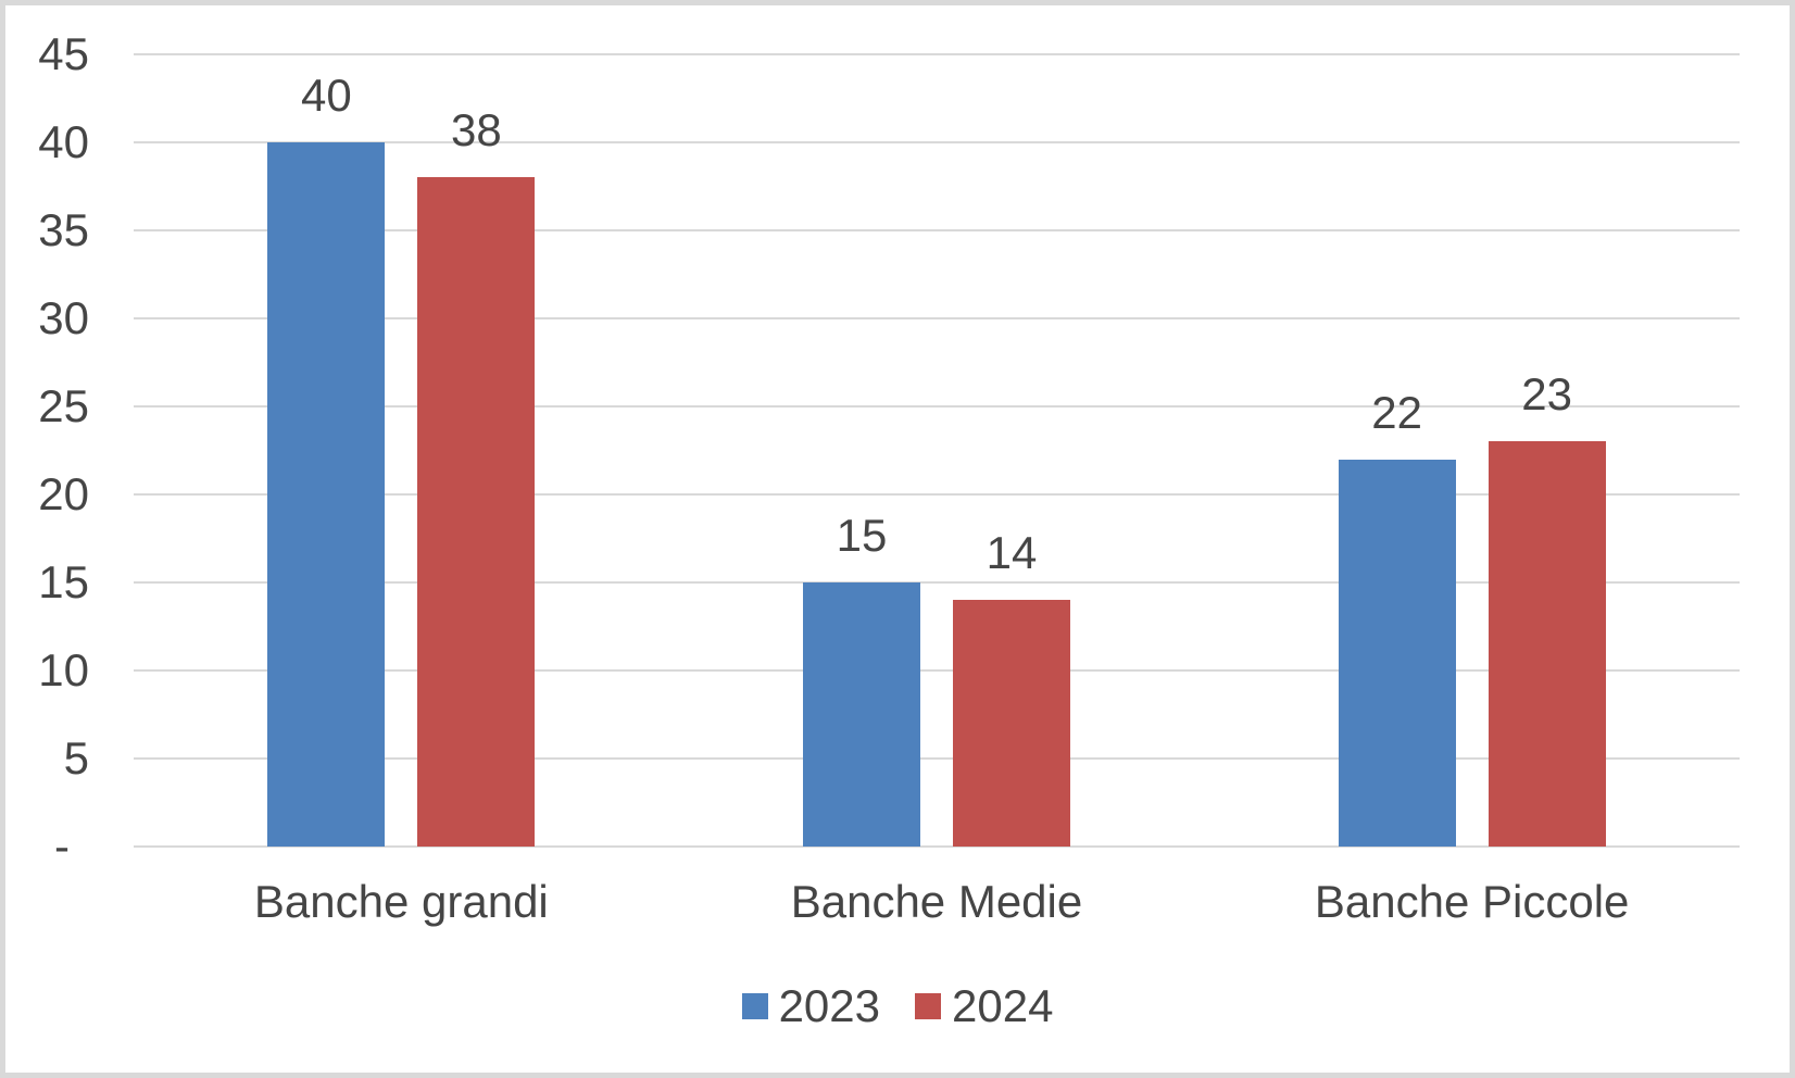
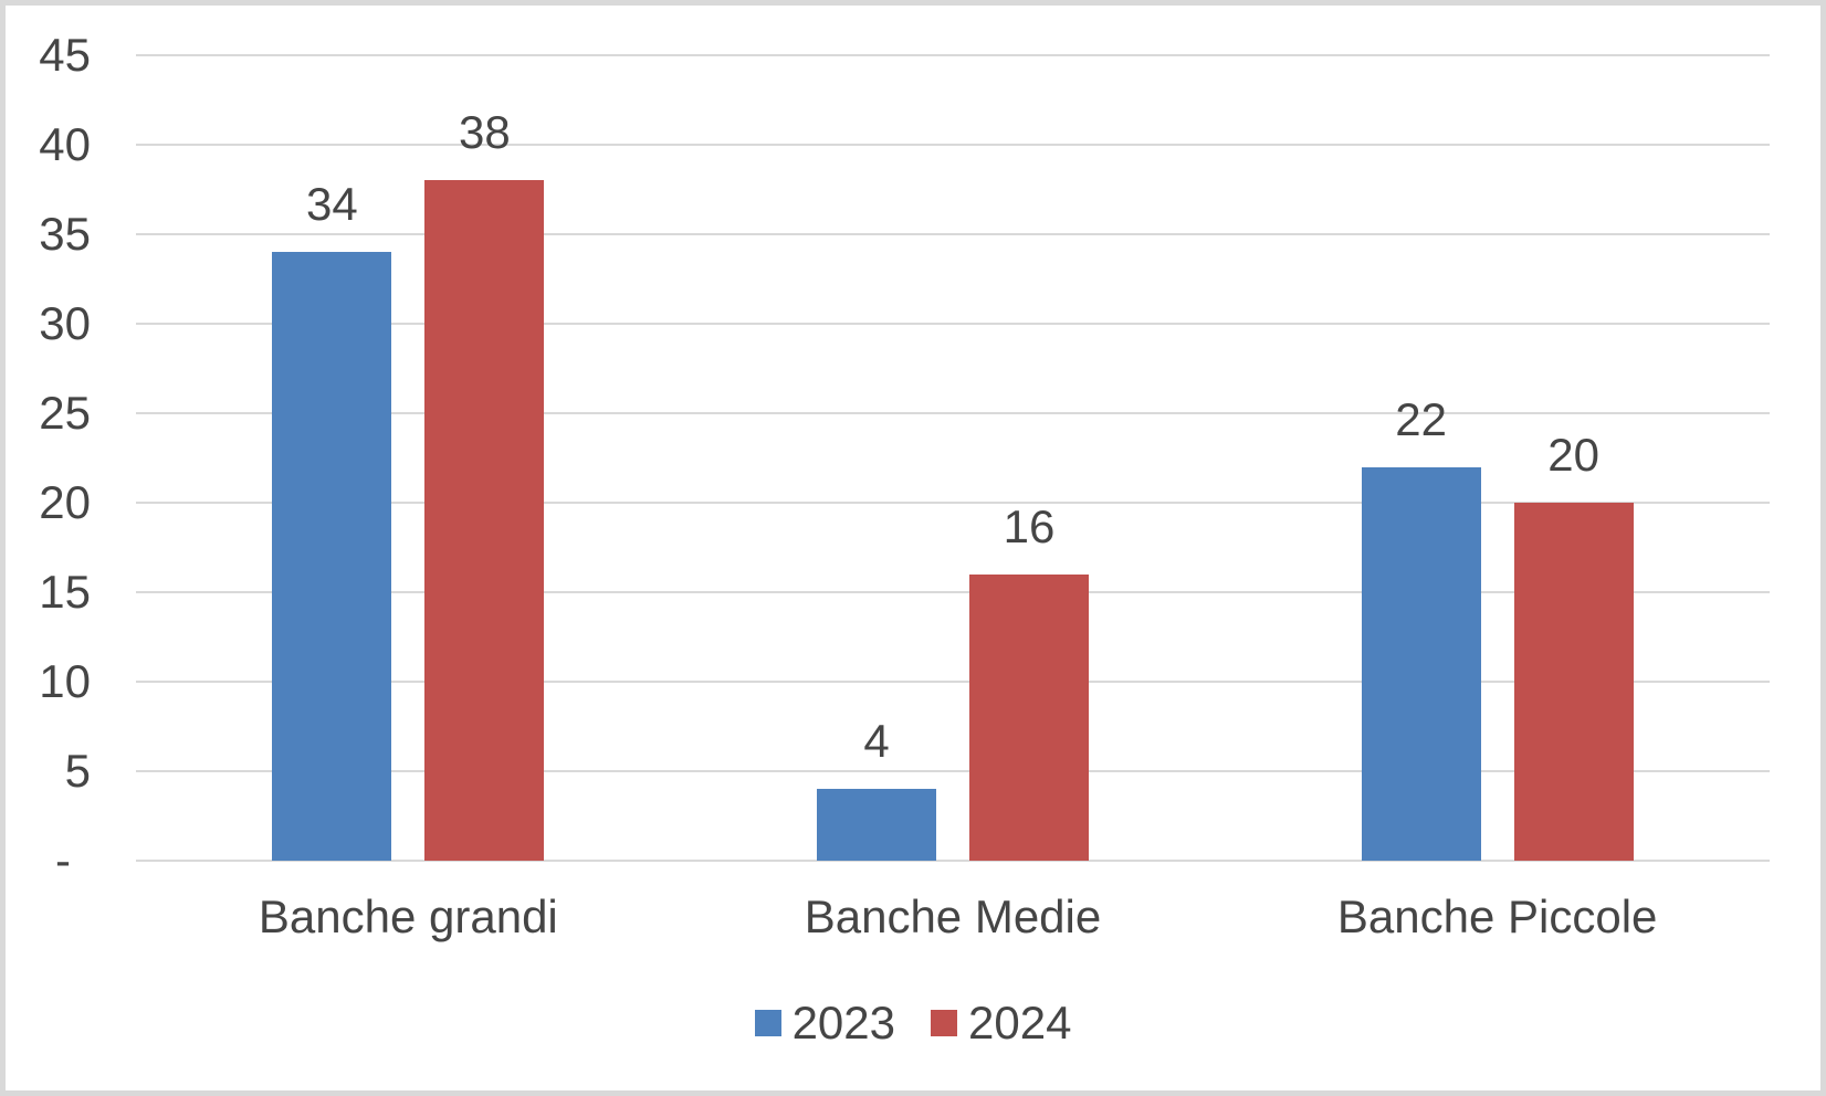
2023/Banche grandi: 40 -> 34
2023/Banche Medie: 15 -> 4
2024/Banche Medie: 14 -> 16
2024/Banche Piccole: 23 -> 20
